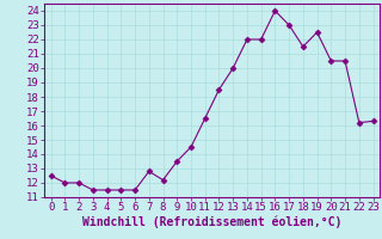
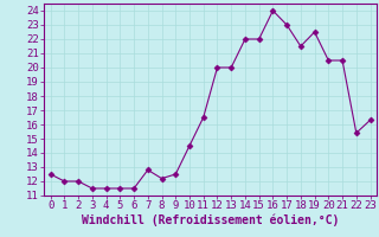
9: 13.5 -> 12.5
12: 18.5 -> 20.0
22: 16.2 -> 15.4
